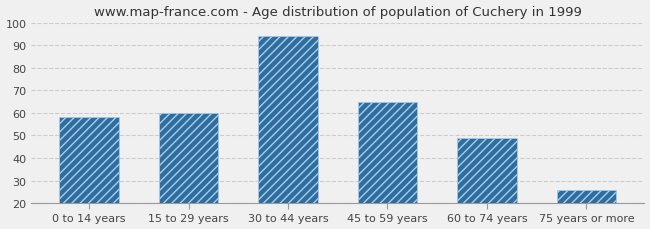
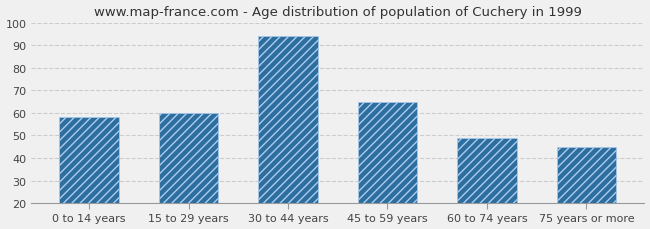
75 years or more: 26 -> 45
